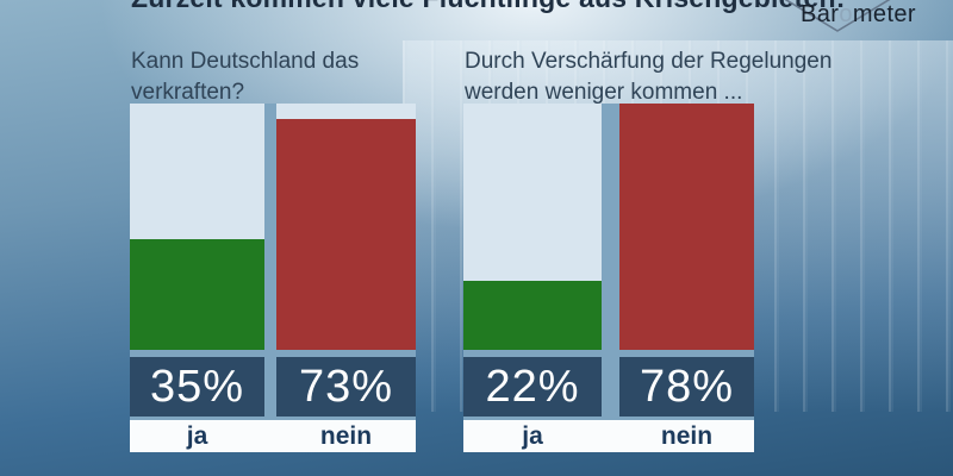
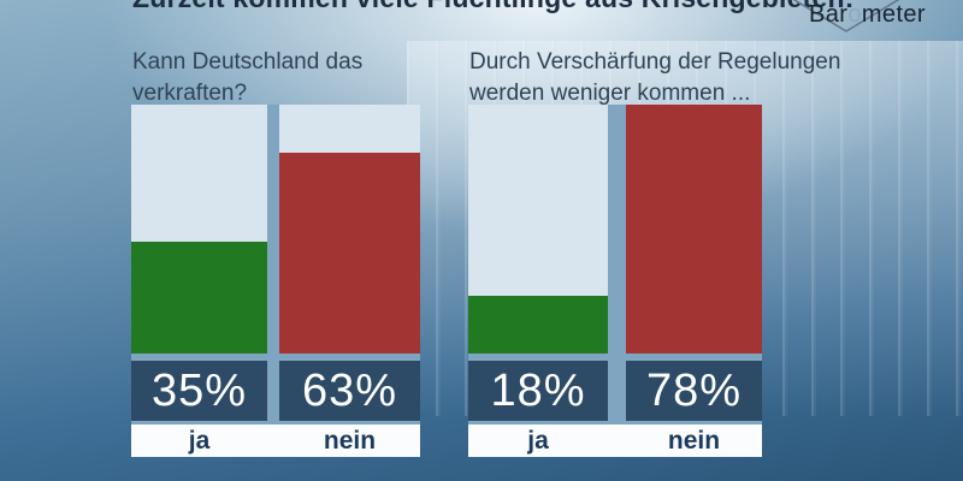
Kann Deutschland das verkraften?/nein: 73% -> 63%
Durch Verschärfung der Regelungen werden weniger kommen .../ja: 22% -> 18%
